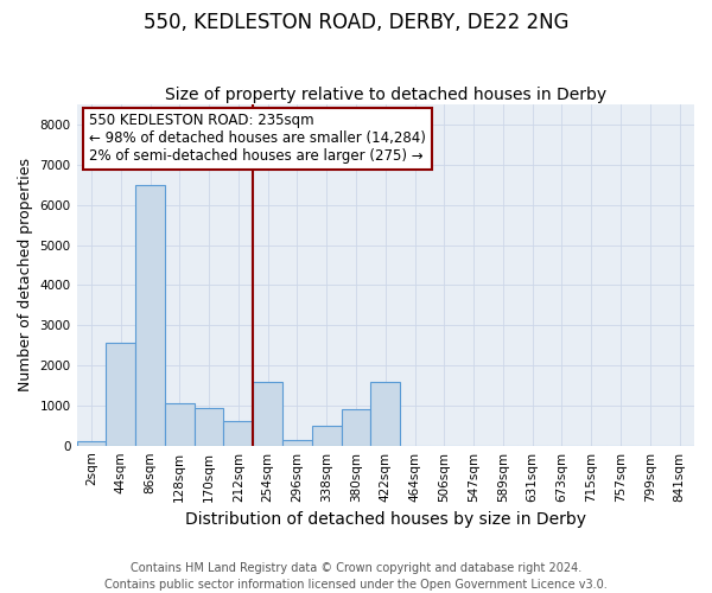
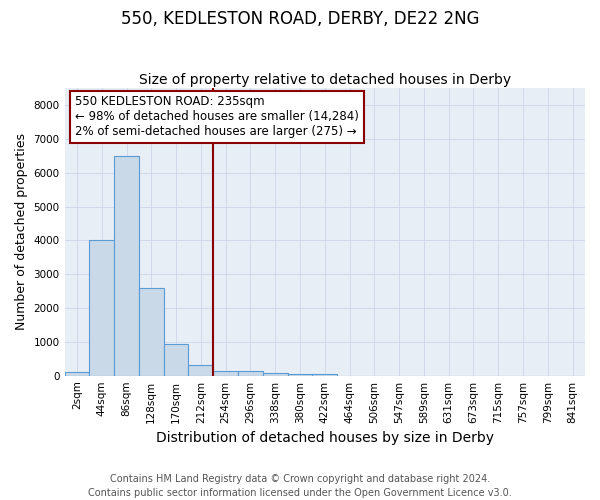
44sqm: 2550 -> 4000
128sqm: 1050 -> 2600
212sqm: 600 -> 320
254sqm: 1600 -> 150
338sqm: 500 -> 80
380sqm: 900 -> 50
422sqm: 1600 -> 50
